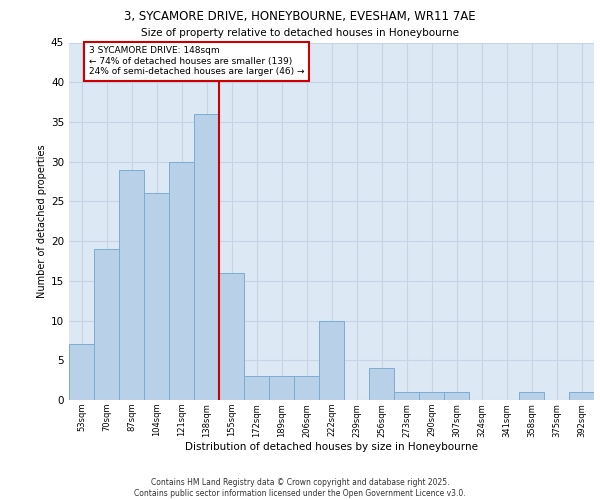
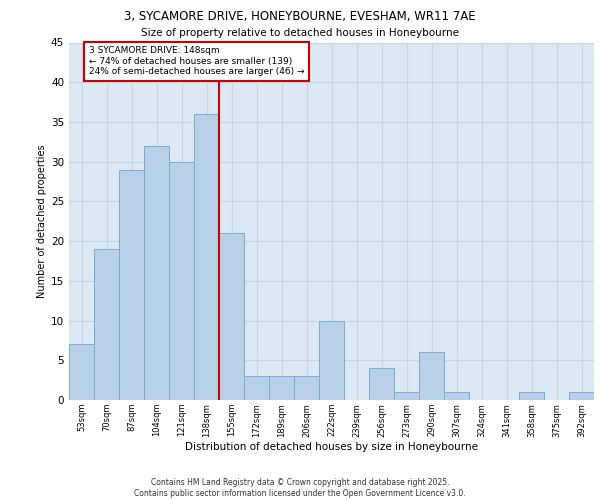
104sqm: 26 -> 32
155sqm: 16 -> 21
290sqm: 1 -> 6
